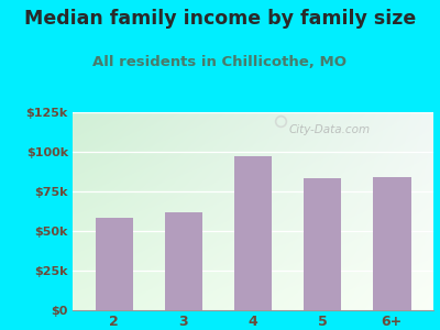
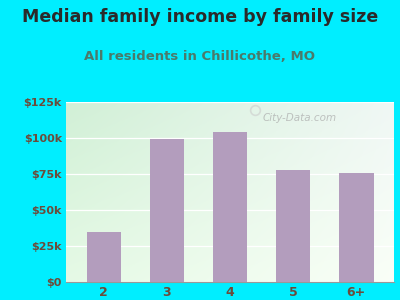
2: $58k -> $35k
3: $62k -> $99k
4: $97k -> $104k
5: $83k -> $78k
6+: $84k -> $76k
